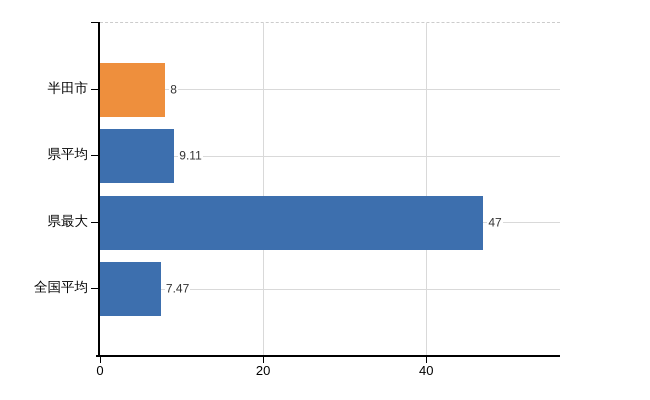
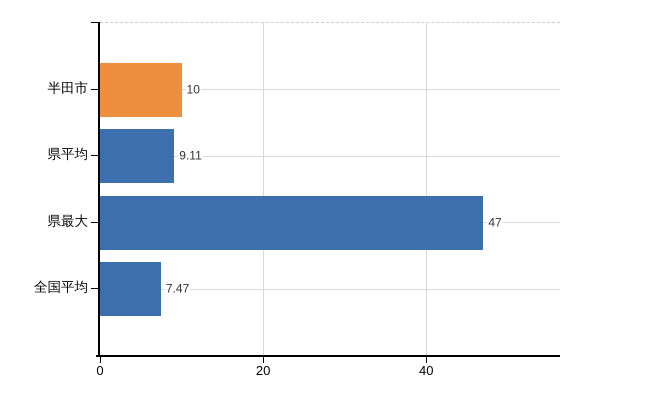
半田市: 8 -> 10
